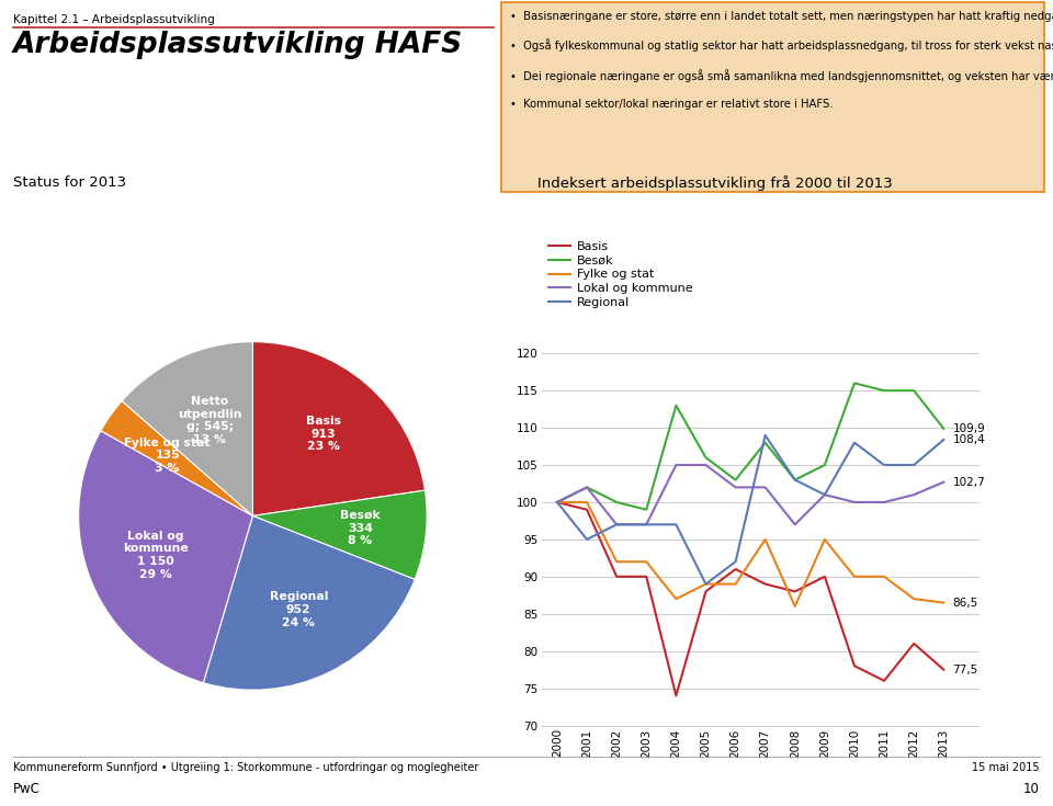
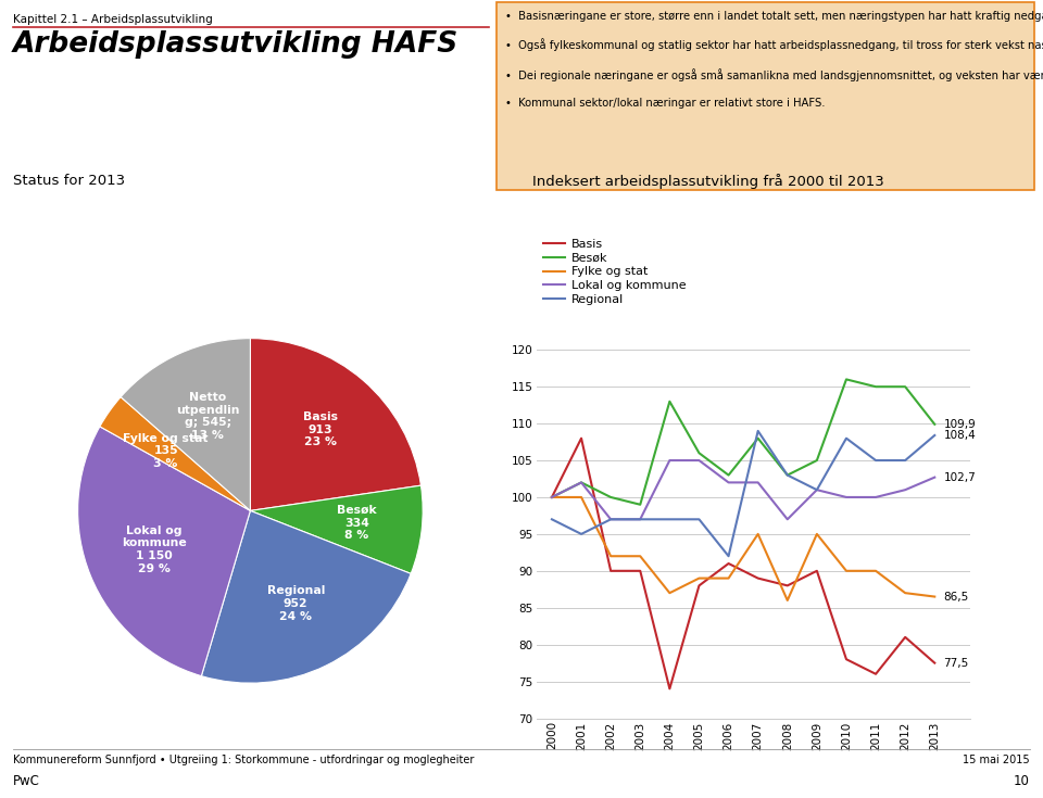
Regional/2000: 100.0 -> 97.0
Basis/2001: 99.0 -> 108.0
Regional/2005: 89.0 -> 97.0
